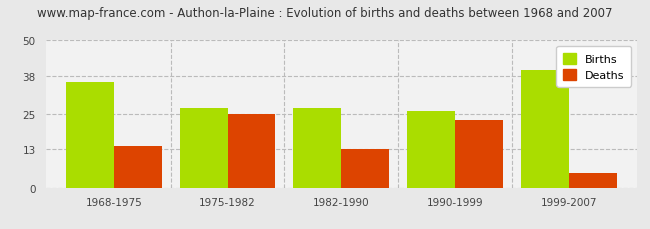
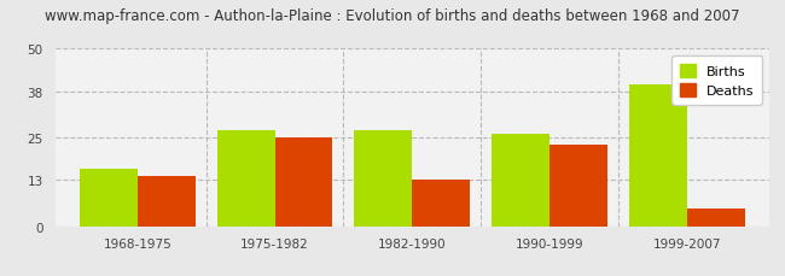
Births/1968-1975: 36 -> 16
